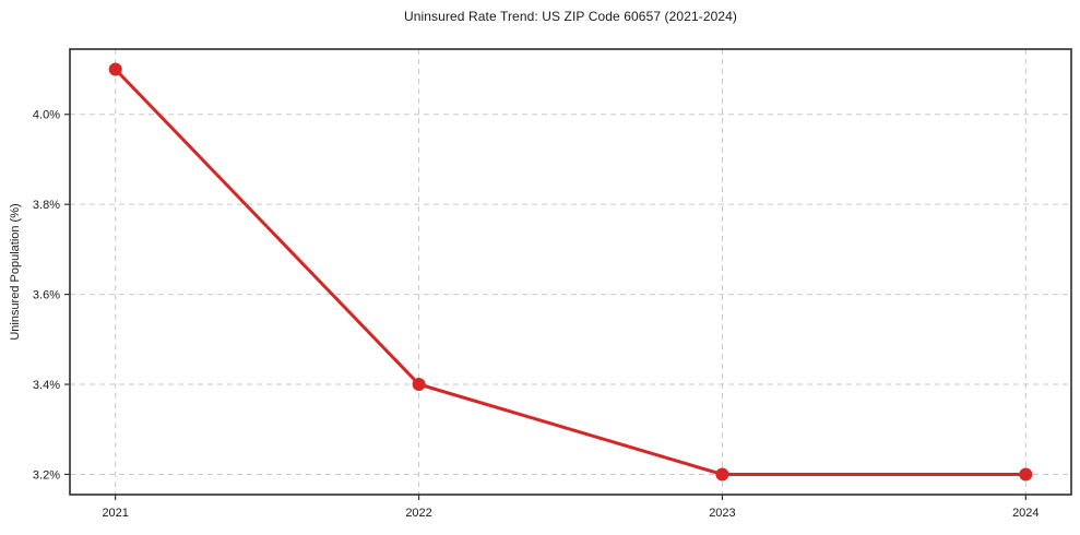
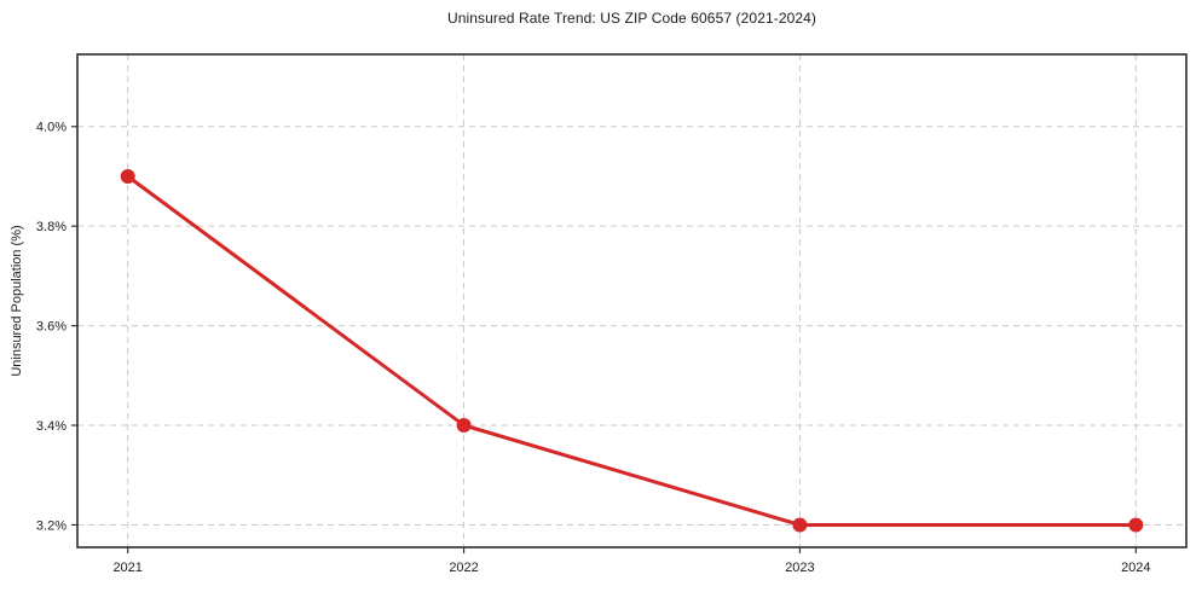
2021: 4.1% -> 3.9%
